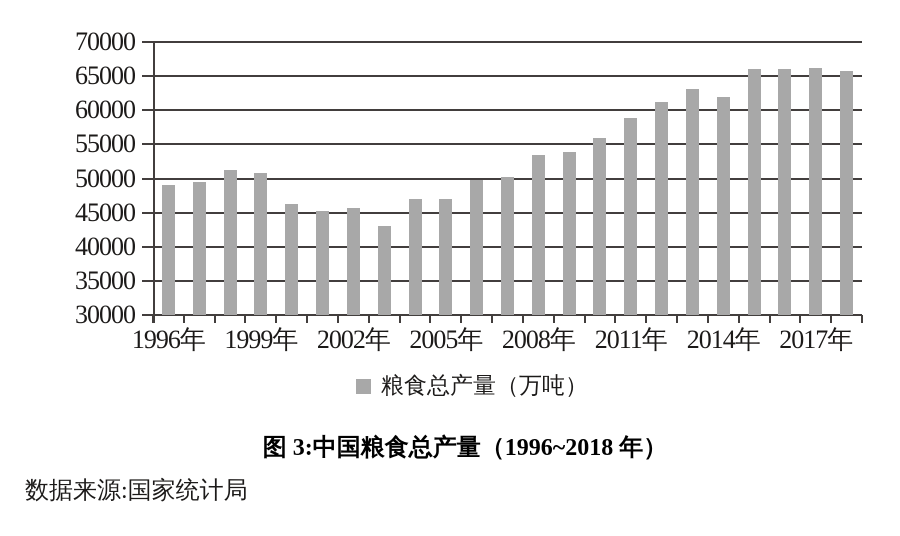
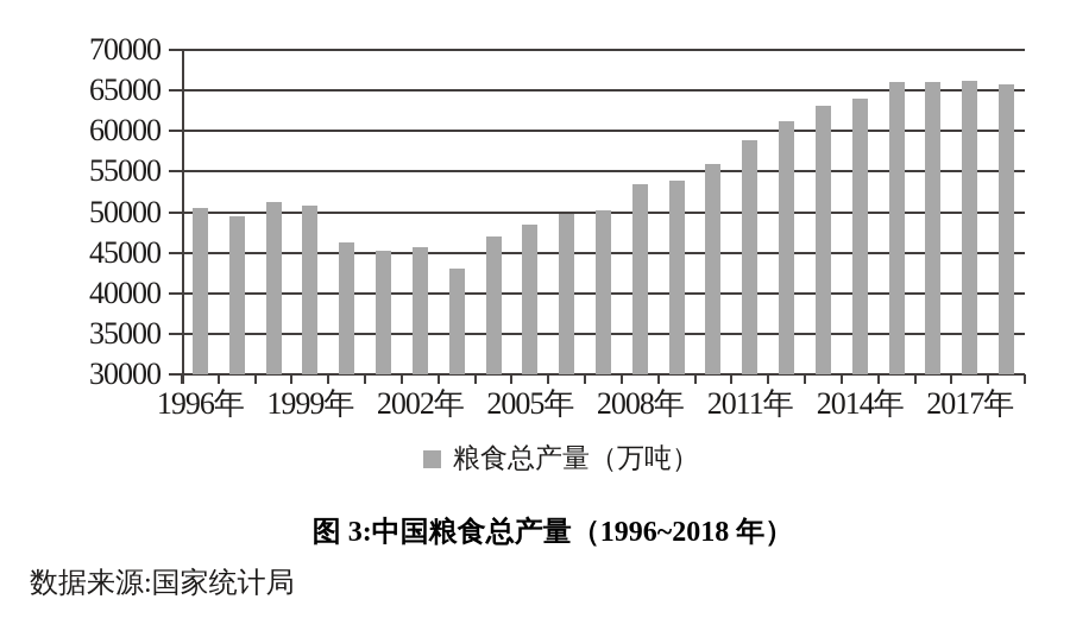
1996年: 49000 -> 50000
2005年: 47000 -> 48000
2014年: 62000 -> 64000
